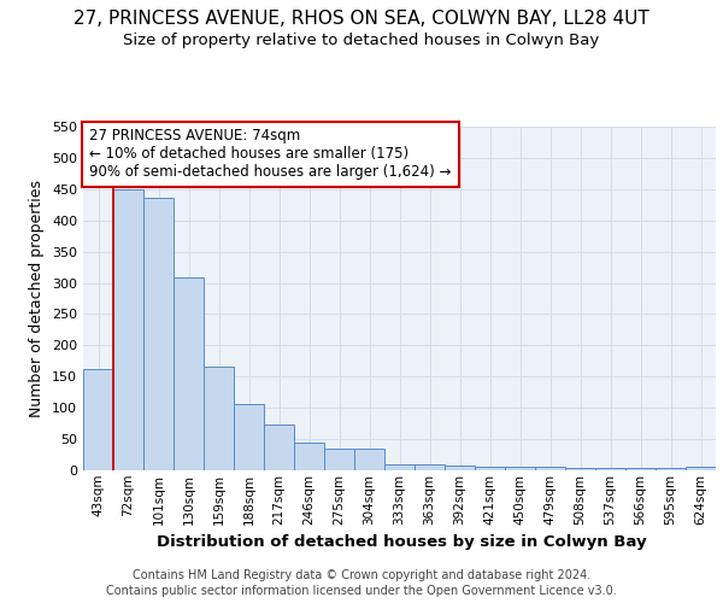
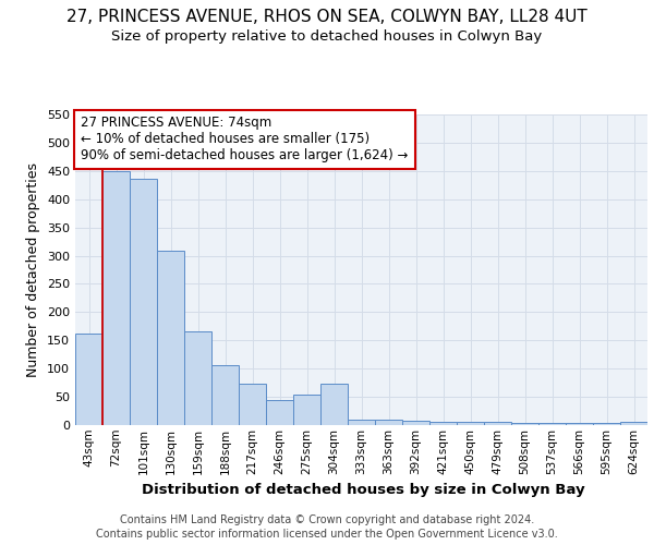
275sqm: 34 -> 54
304sqm: 34 -> 74
